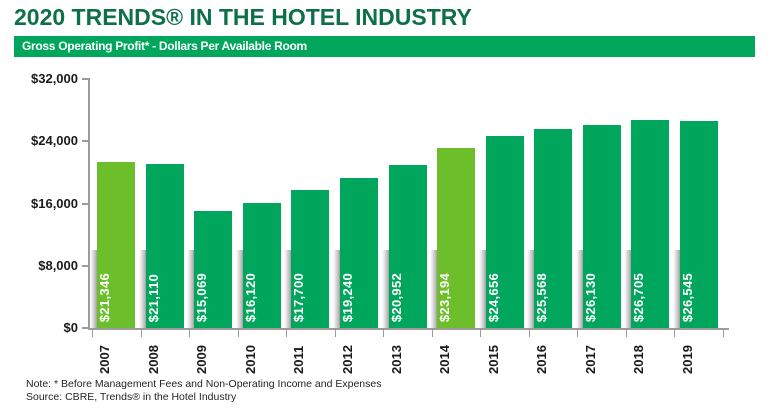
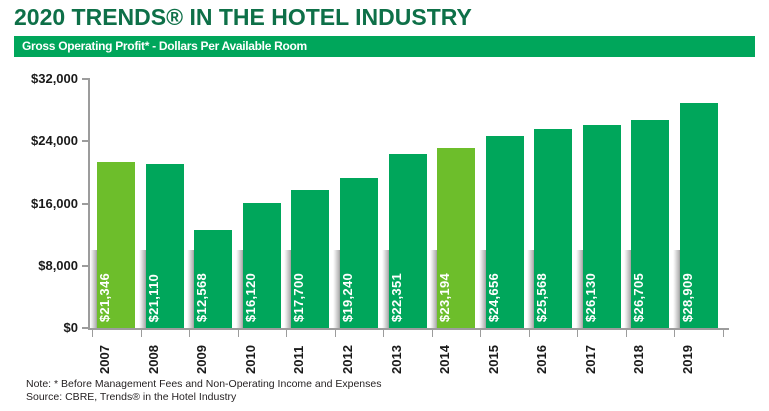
2009: $15,069 -> $12,568
2013: $20,952 -> $22,351
2019: $26,545 -> $28,909
